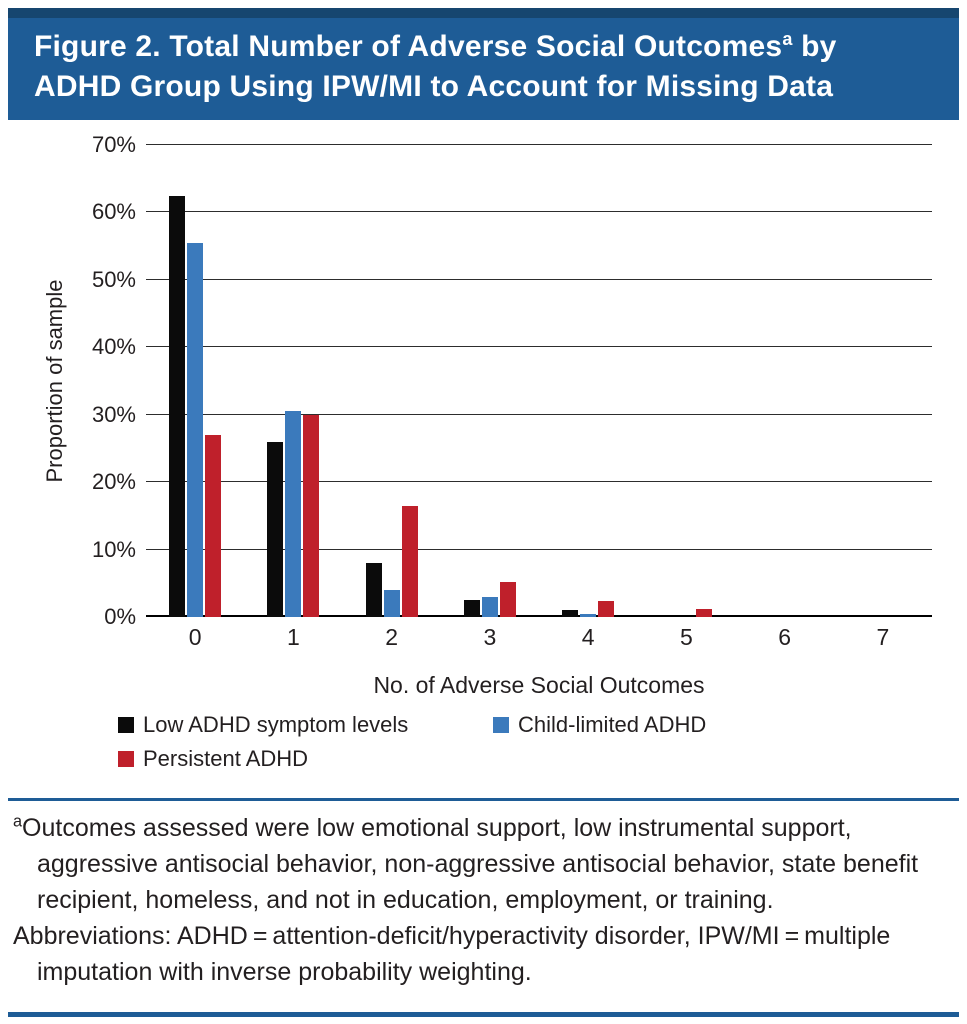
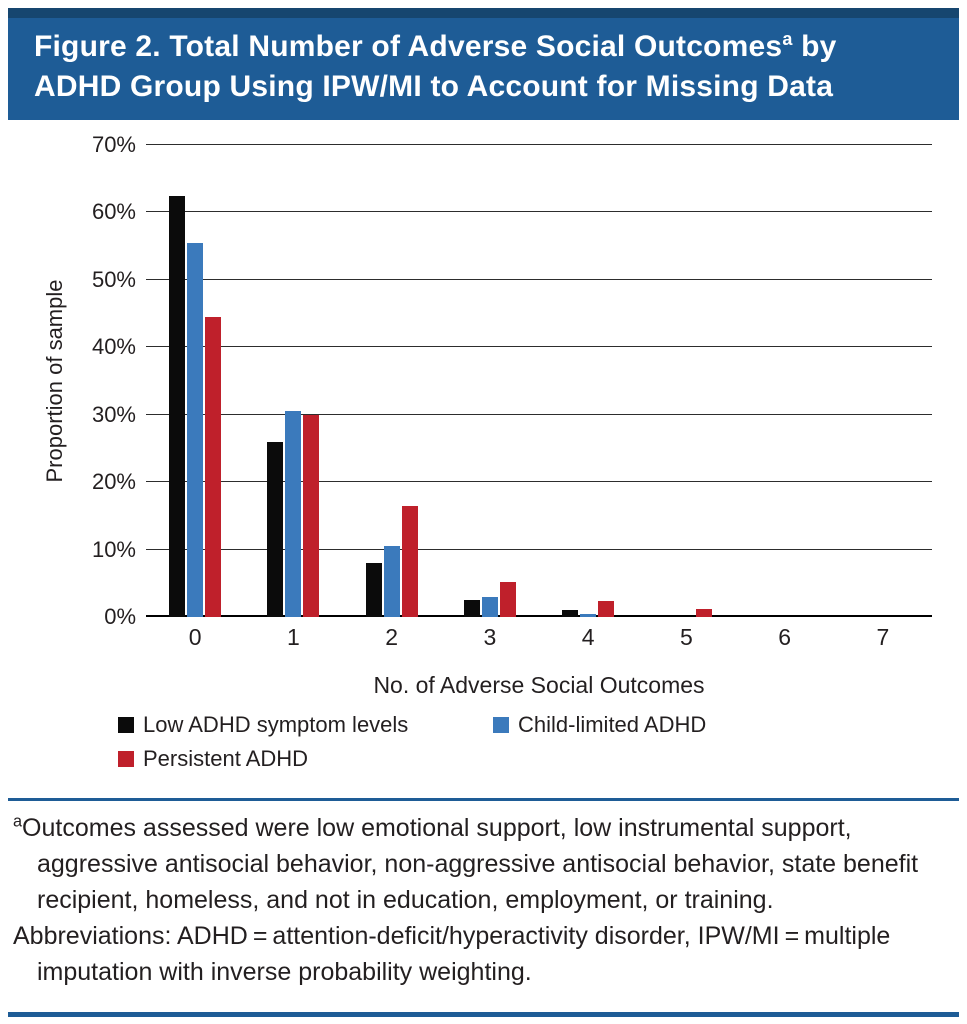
Persistent ADHD/0: 27% -> 44%
Child-limited ADHD/2: 4% -> 10%
